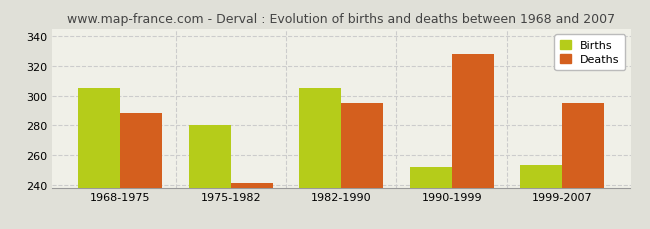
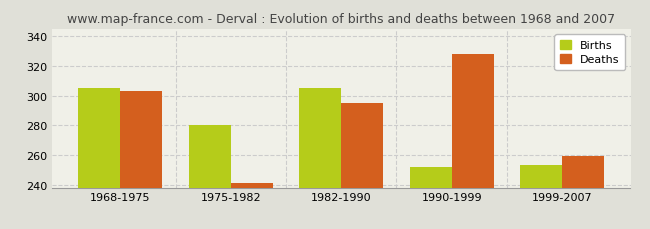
Deaths/1968-1975: 288 -> 303
Deaths/1999-2007: 295 -> 259
